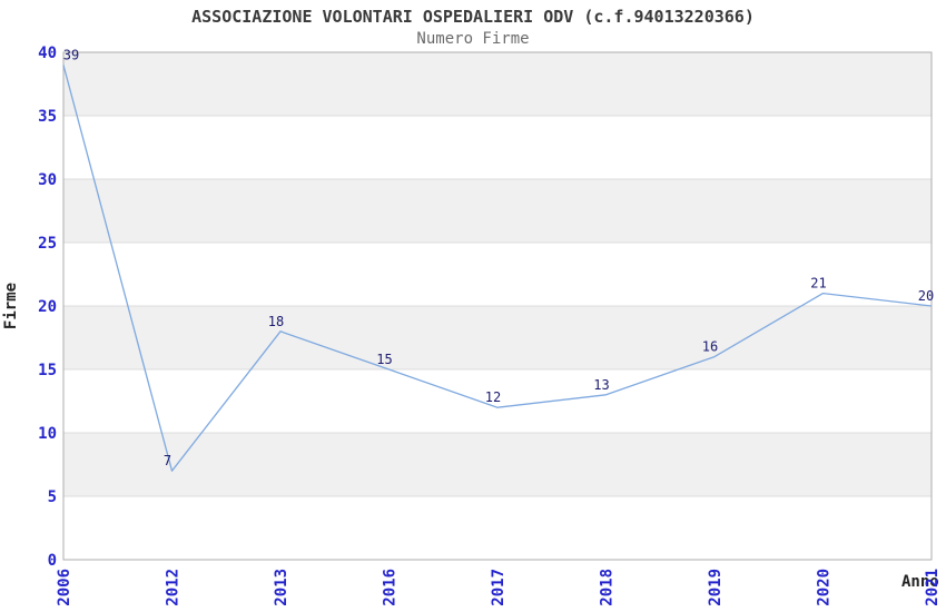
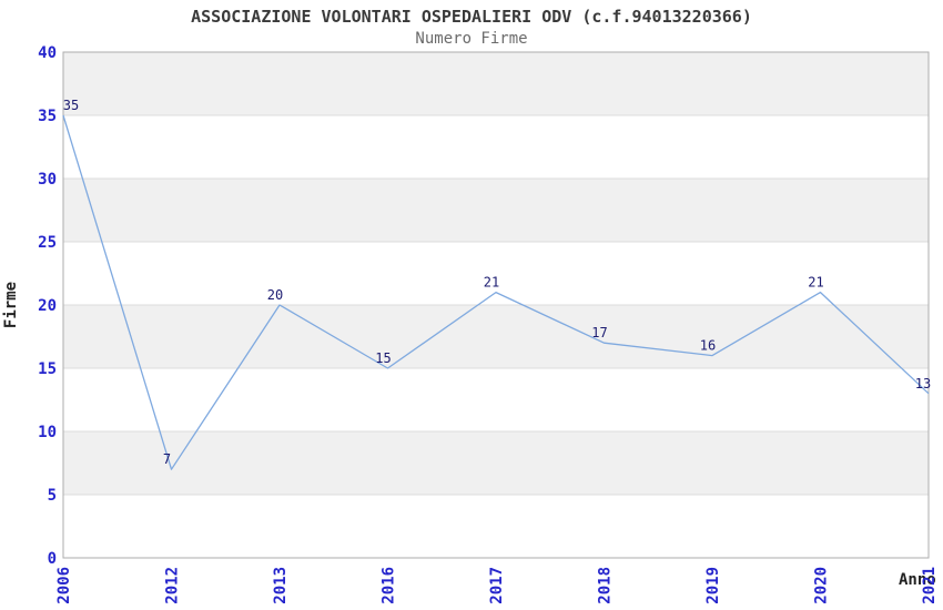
2006: 39 -> 35
2013: 18 -> 20
2017: 12 -> 21
2018: 13 -> 17
2021: 20 -> 13
